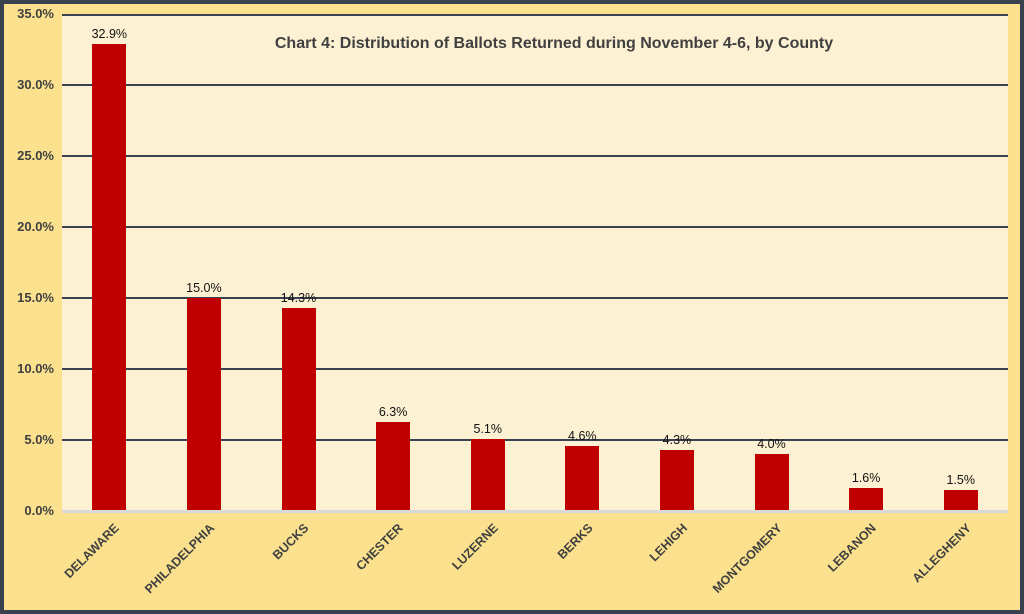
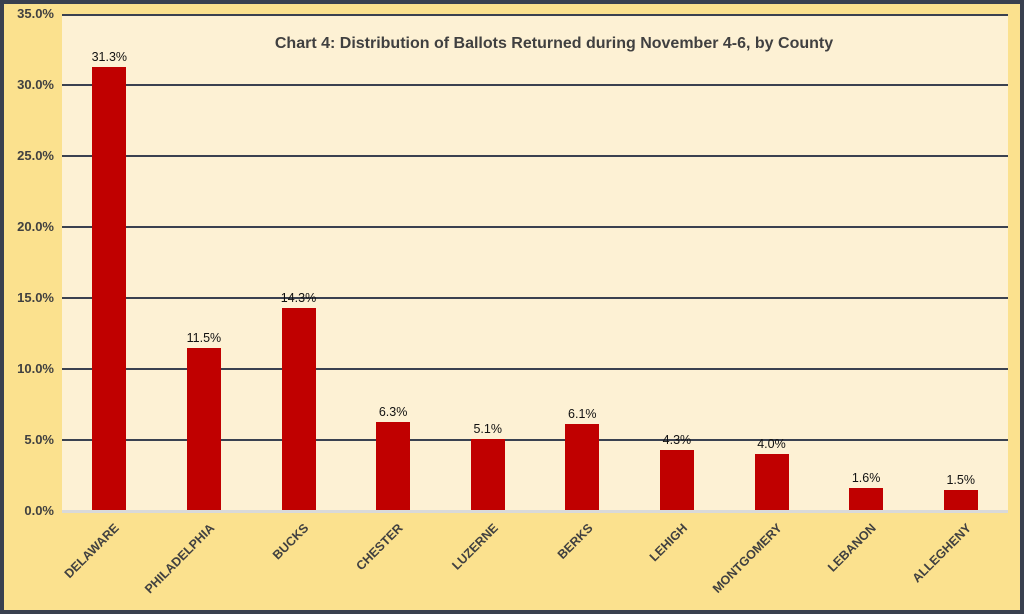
DELAWARE: 32.9% -> 31.3%
PHILADELPHIA: 15.0% -> 11.5%
BERKS: 4.6% -> 6.1%
